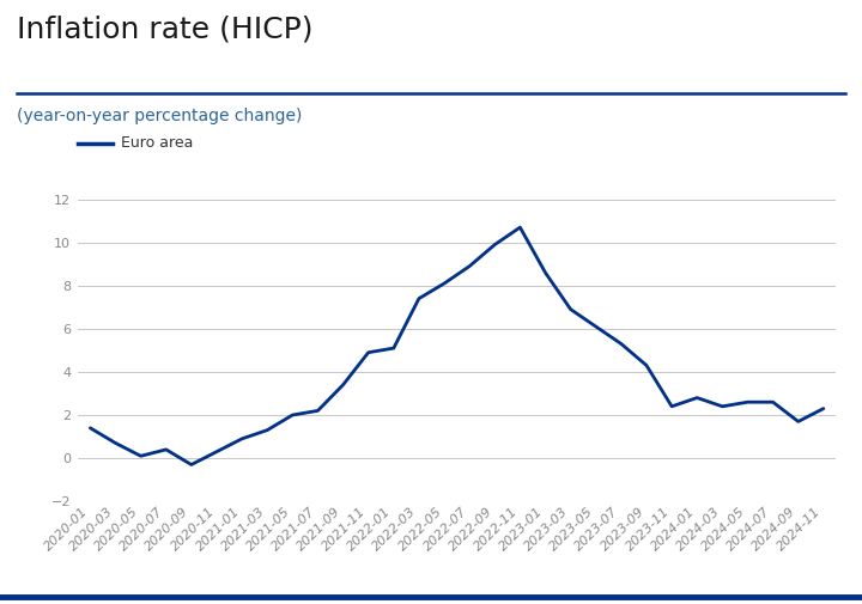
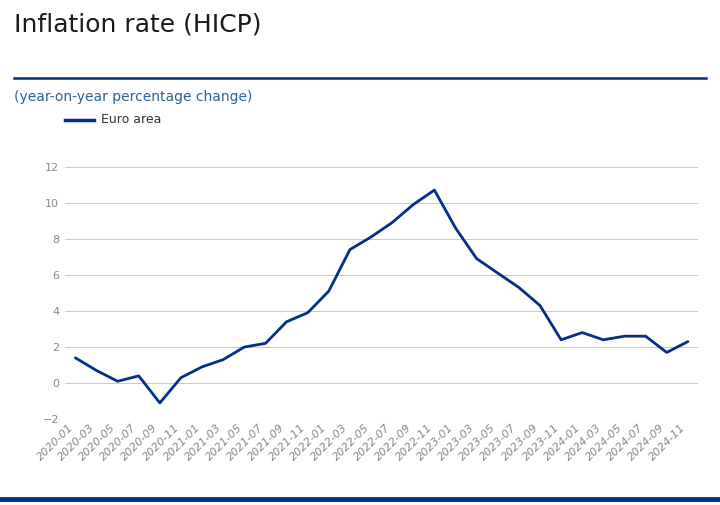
2020-09: -0.3 -> -1.1
2021-11: 4.9 -> 3.9
